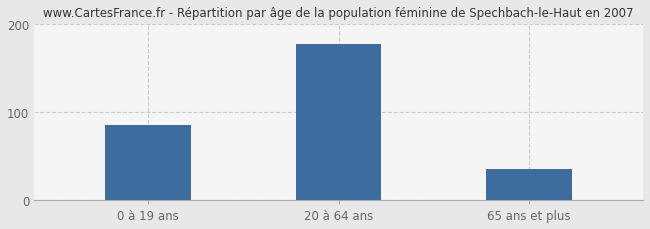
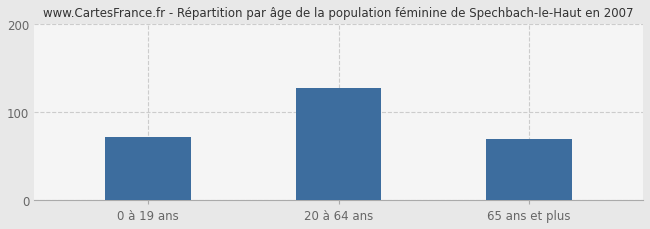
0 à 19 ans: 85 -> 72
20 à 64 ans: 178 -> 128
65 ans et plus: 35 -> 70
